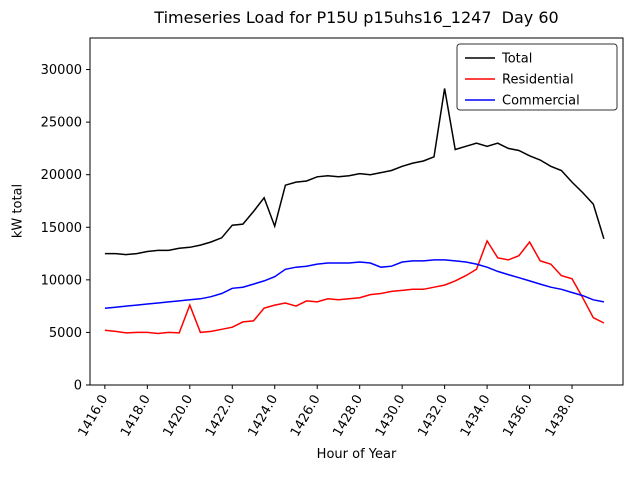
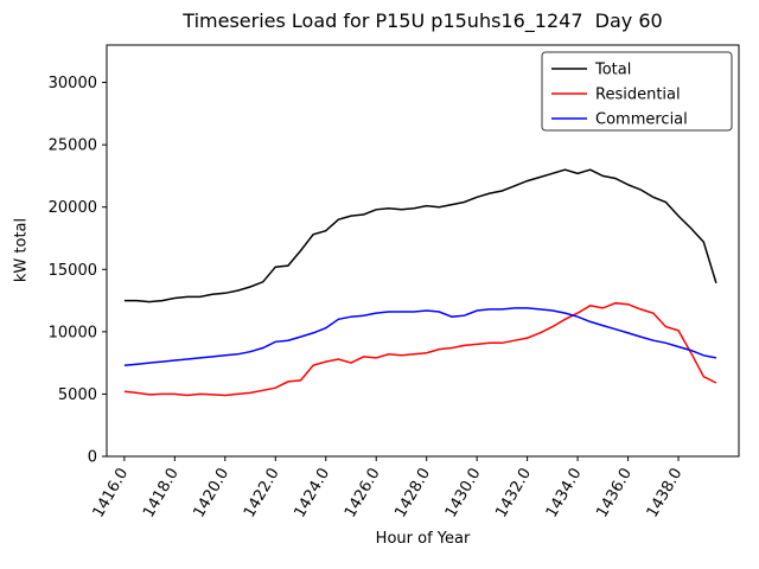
Residential/1420.0: 7600 -> 4900
Total/1424.0: 15100 -> 18100
Total/1432.0: 28200 -> 22100
Residential/1434.0: 13700 -> 11500
Residential/1436.0: 13600 -> 12200
